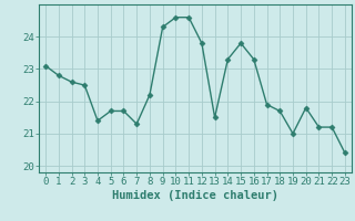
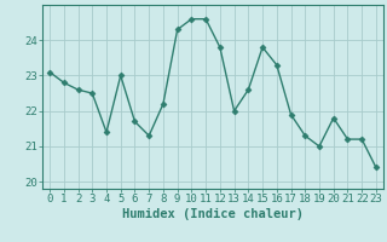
5: 21.7 -> 23.0
13: 21.5 -> 22.0
14: 23.3 -> 22.6
18: 21.7 -> 21.3
